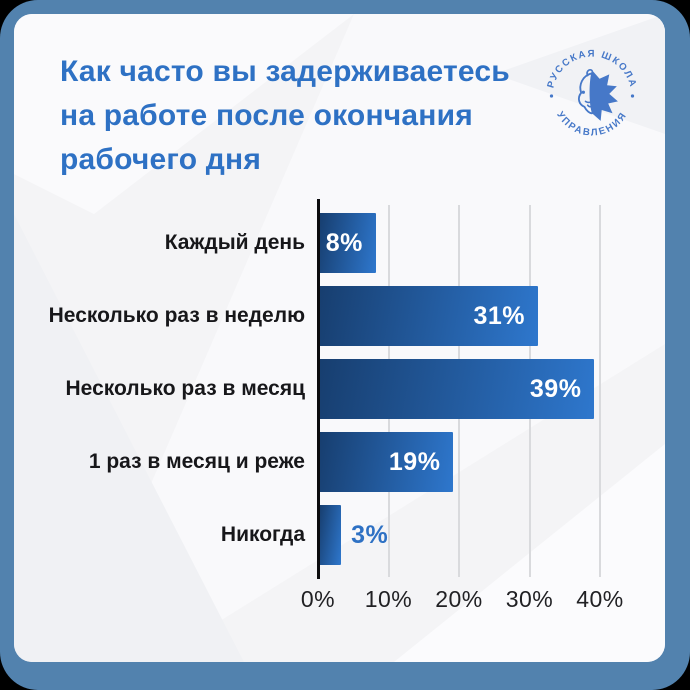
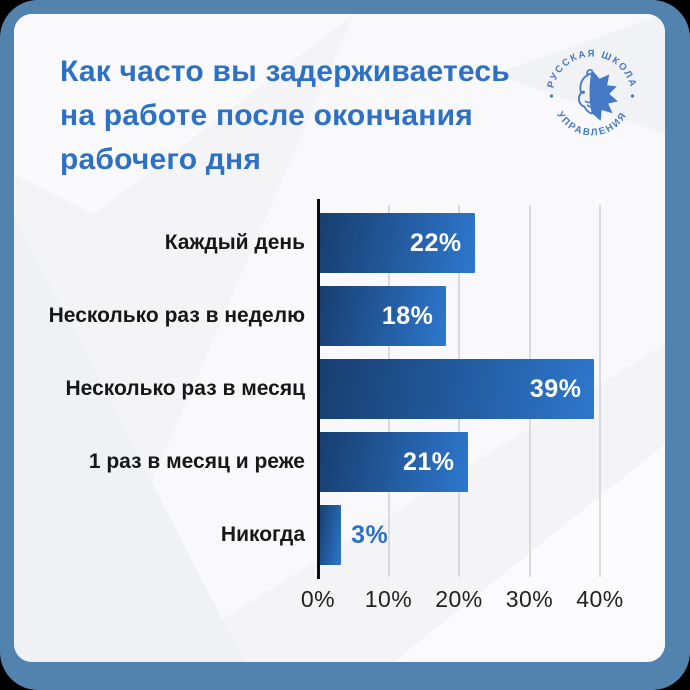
Каждый день: 8% -> 22%
Несколько раз в неделю: 31% -> 18%
1 раз в месяц и реже: 19% -> 21%
